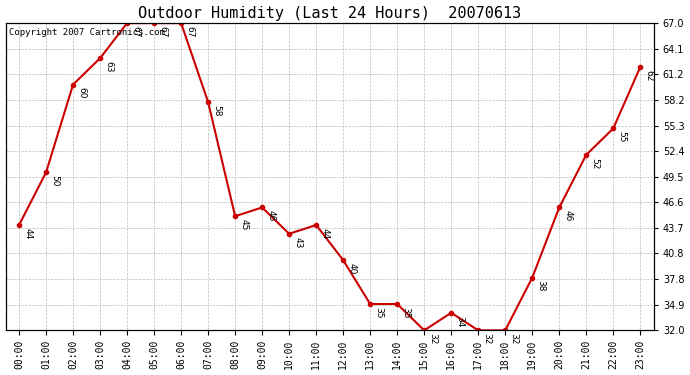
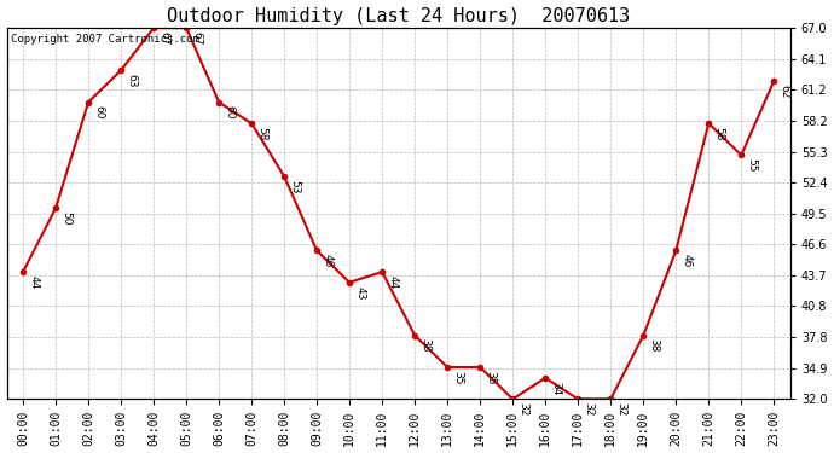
06:00: 67 -> 60
08:00: 45 -> 53
12:00: 40 -> 38
21:00: 52 -> 58
